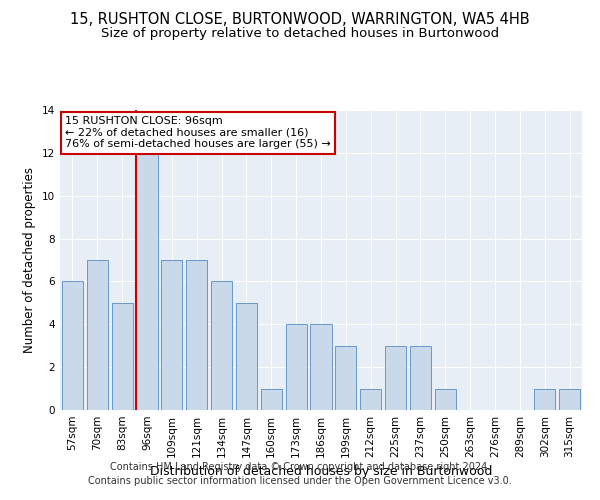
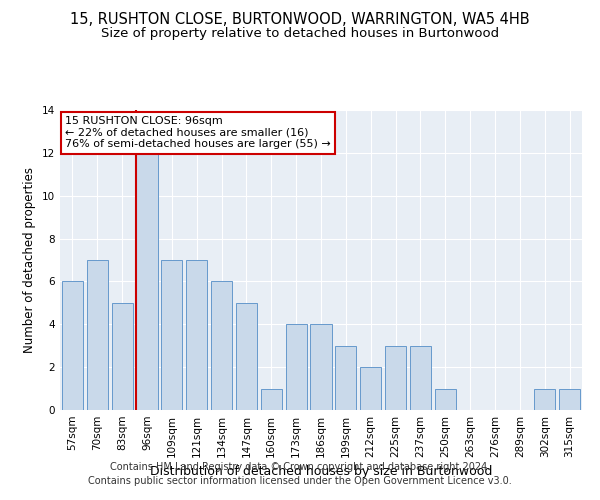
212sqm: 1 -> 2
